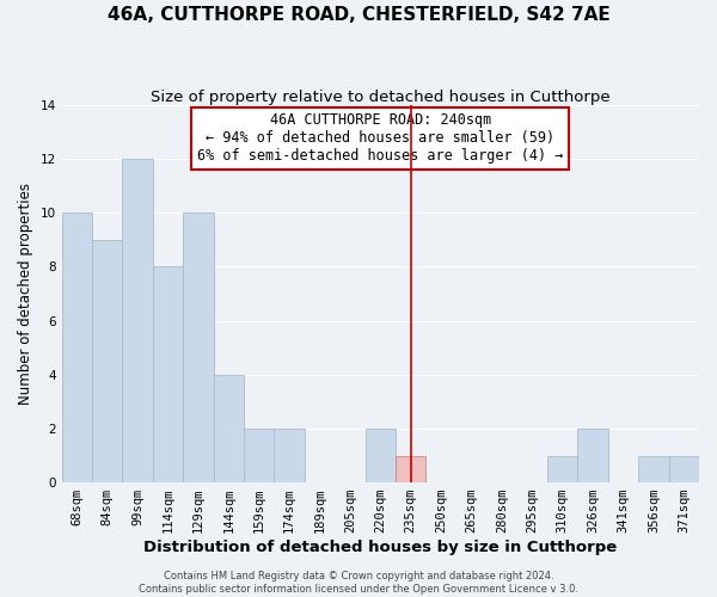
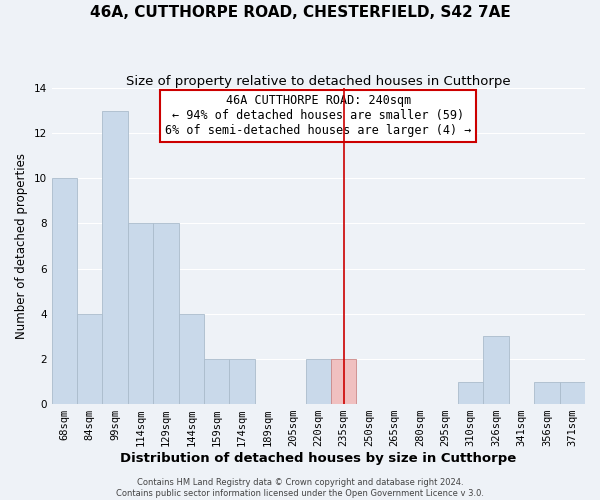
84sqm: 9 -> 4
99sqm: 12 -> 13
129sqm: 10 -> 8
235sqm: 1 -> 2
326sqm: 2 -> 3
